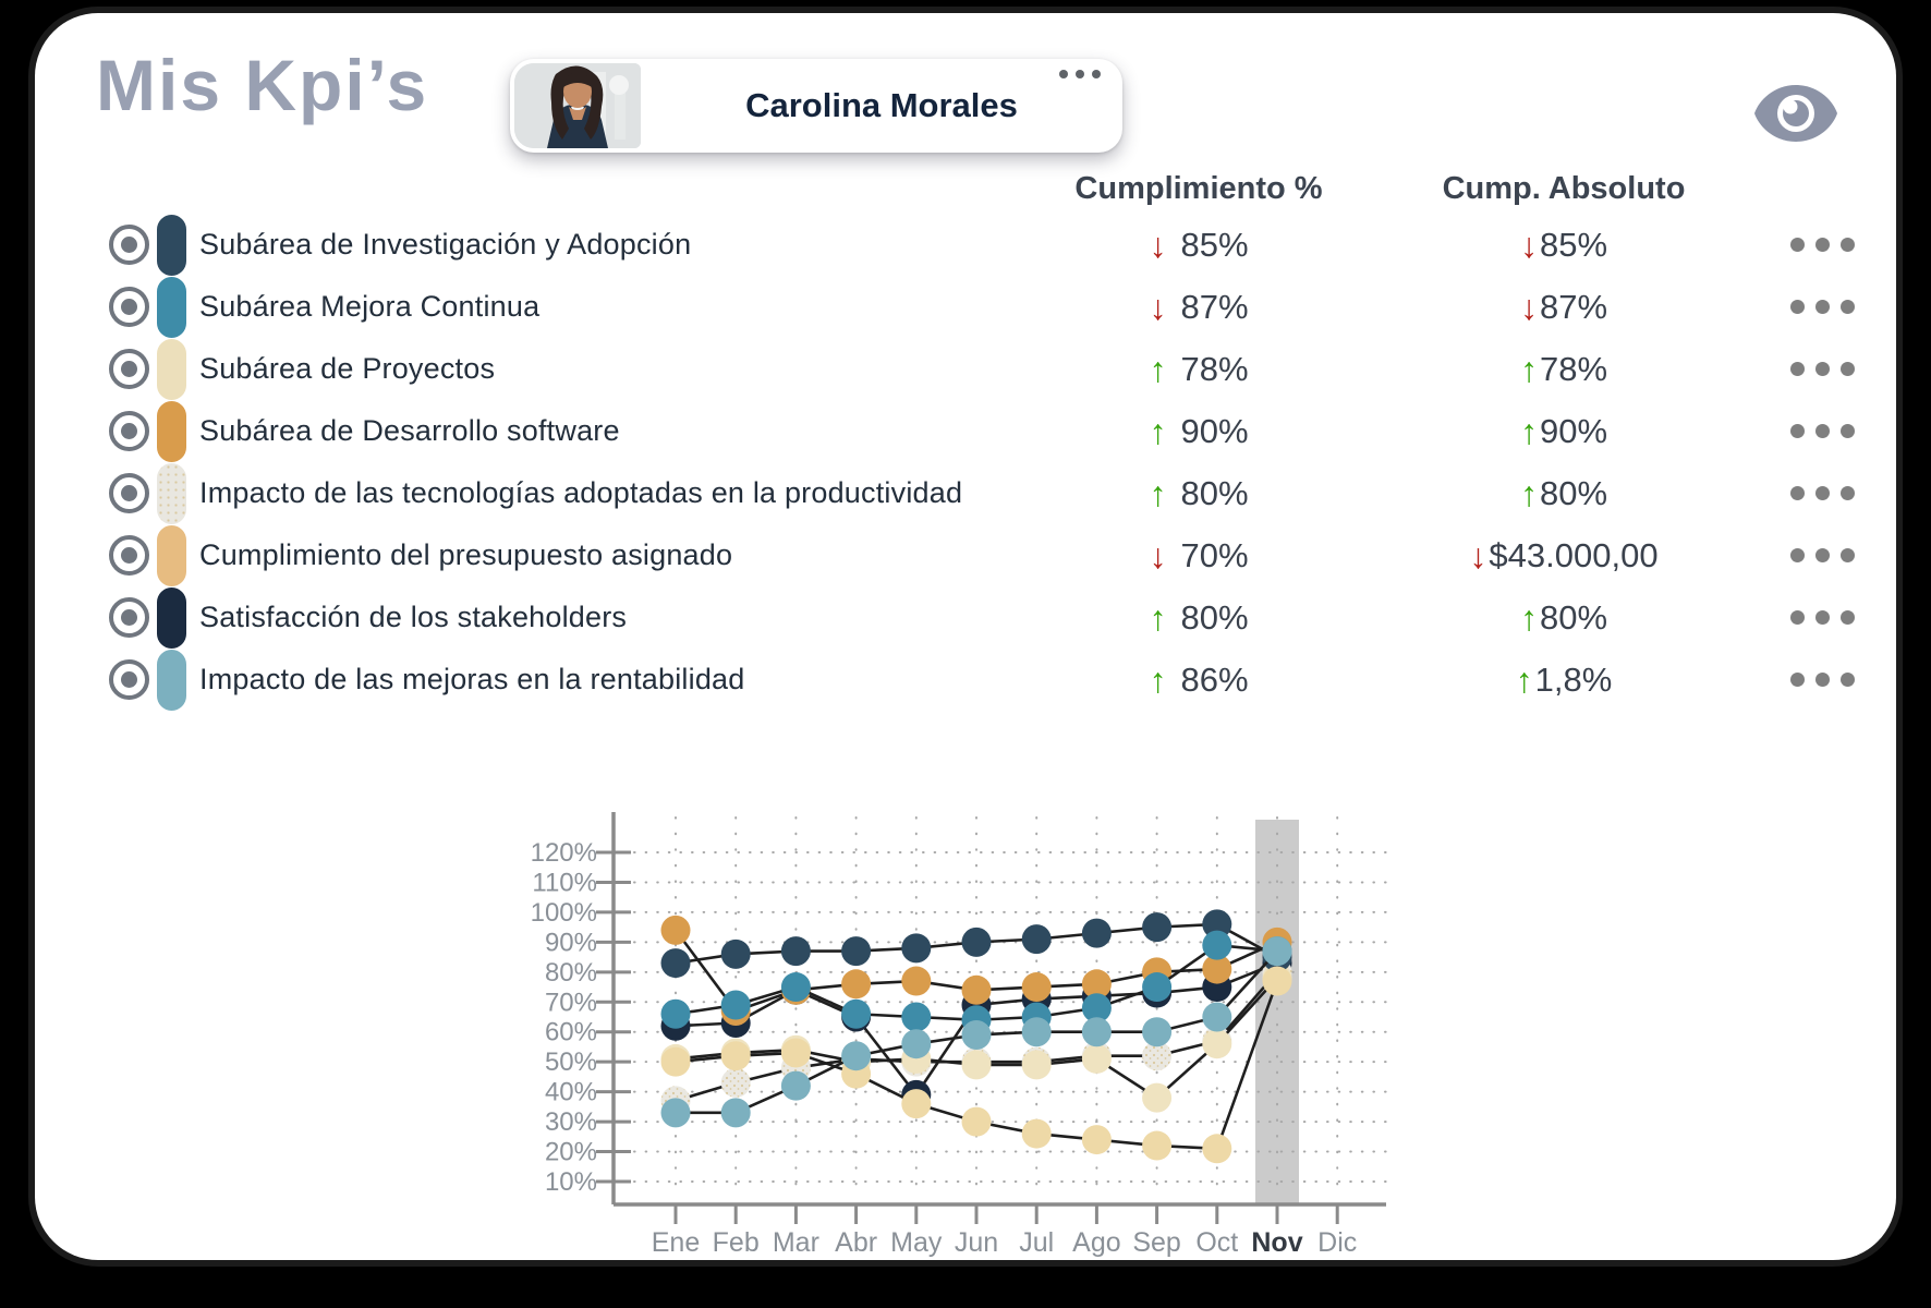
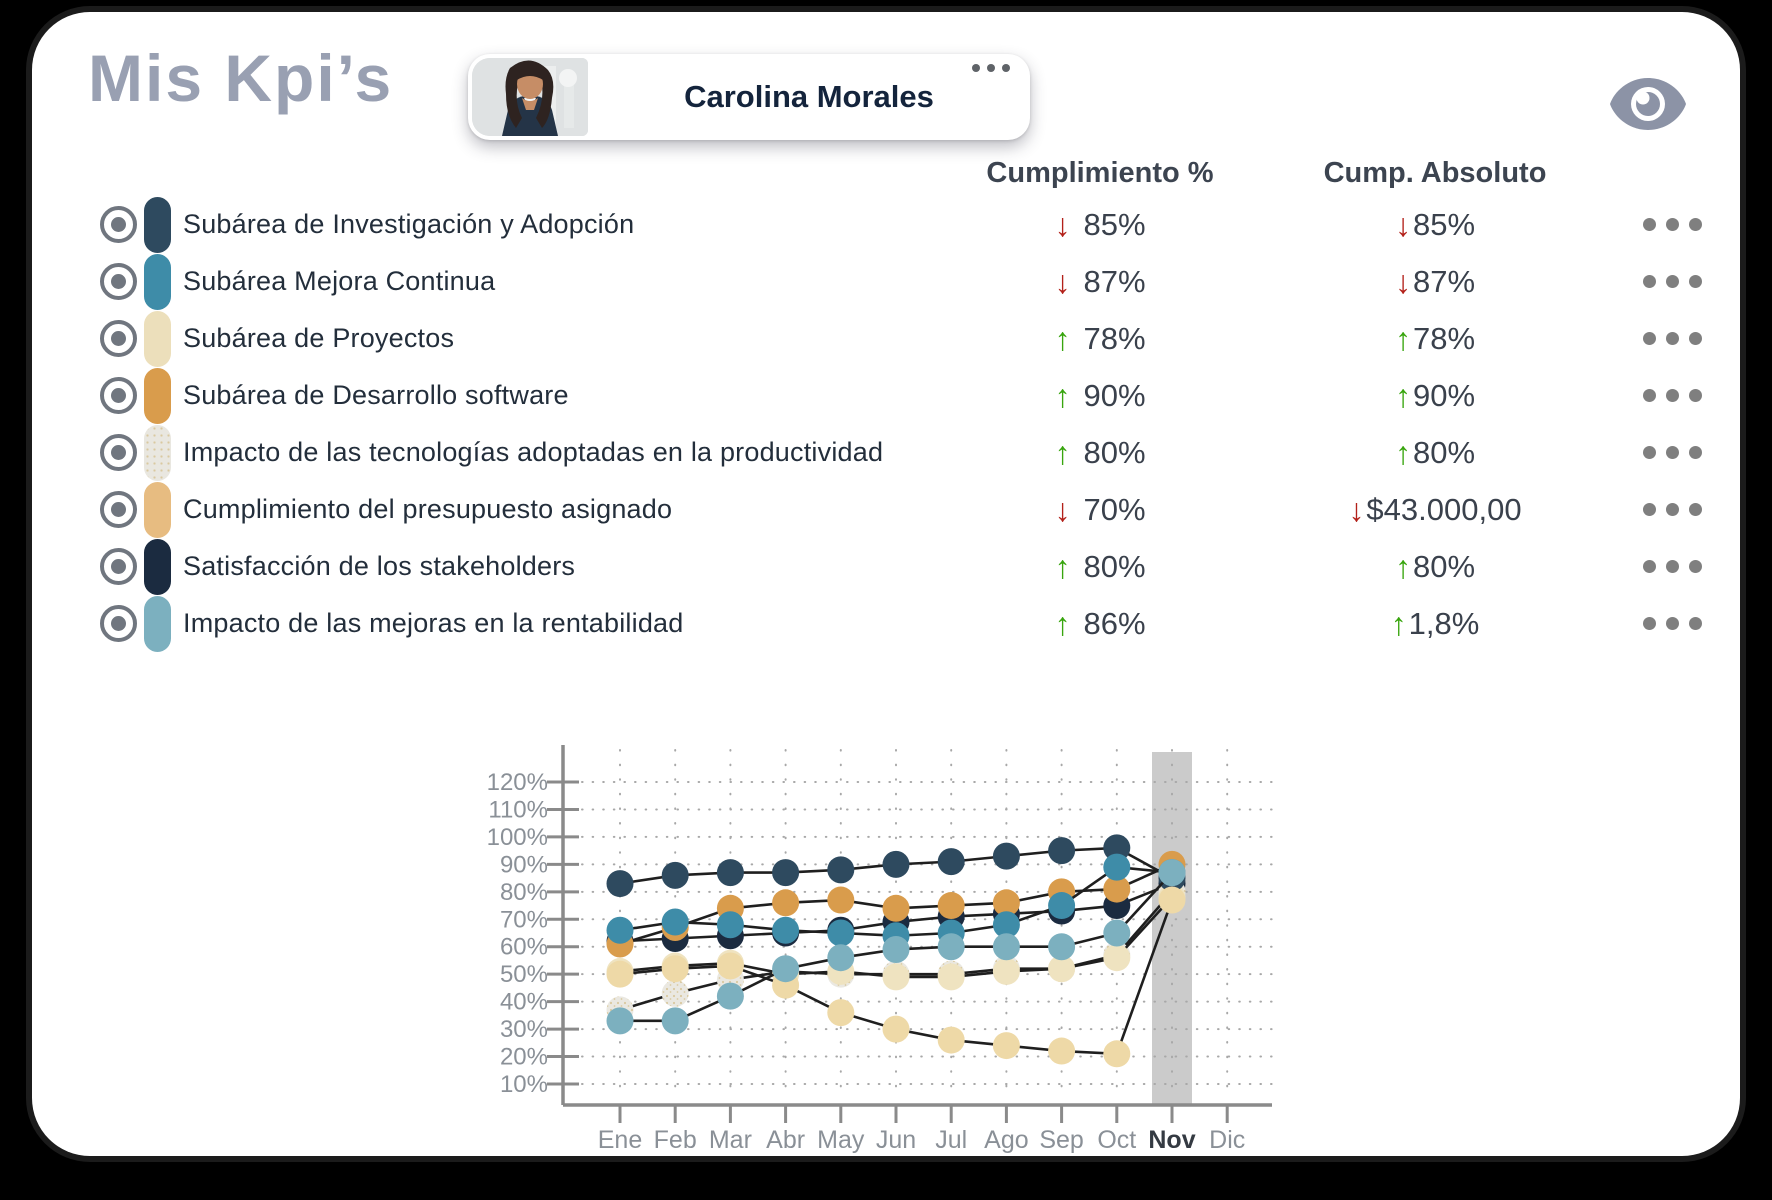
Subárea de Desarrollo software/Ene: 94% -> 61%
Satisfacción de los stakeholders/Mar: 74% -> 64%
Subárea Mejora Continua/Mar: 75% -> 68%
Satisfacción de los stakeholders/May: 39% -> 66%
Subárea de Proyectos/Sep: 38% -> 52%
